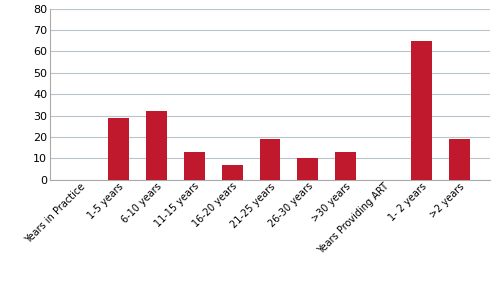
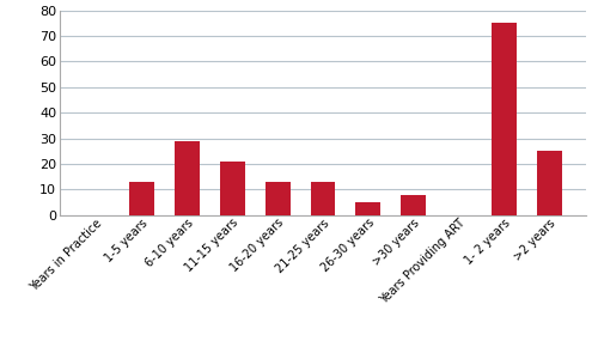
1-5 years: 29 -> 13
6-10 years: 32 -> 29
11-15 years: 13 -> 21
16-20 years: 7 -> 13
21-25 years: 19 -> 13
26-30 years: 10 -> 5
>30 years: 13 -> 8
1- 2 years: 65 -> 75
>2 years: 19 -> 25
